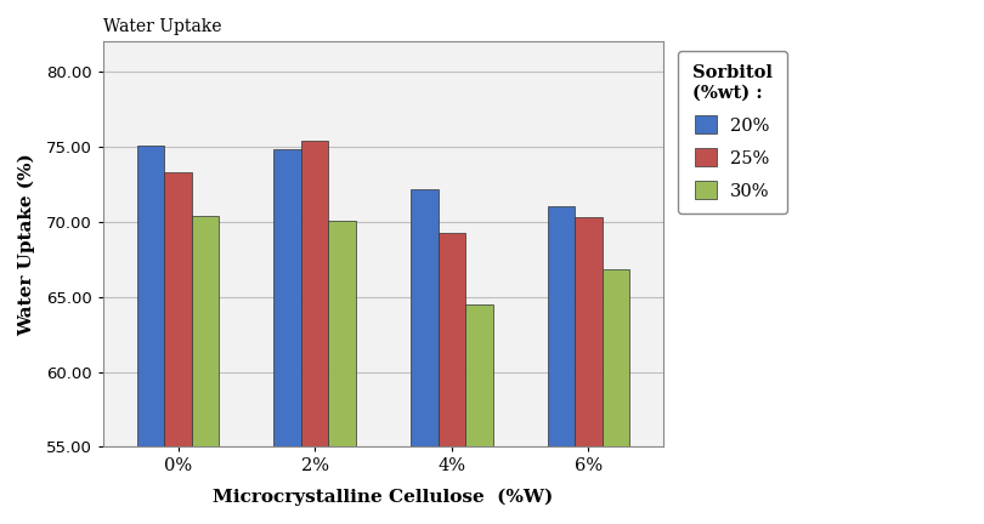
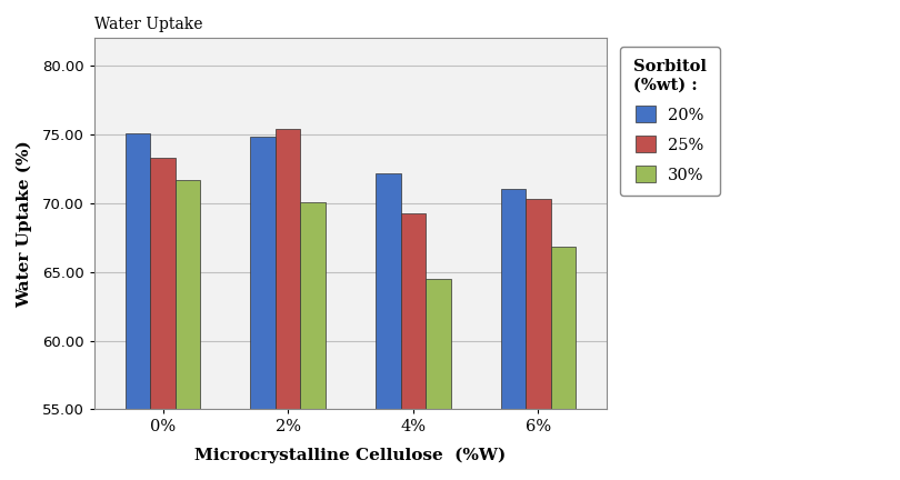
30%/0%: 70.4 -> 71.7
